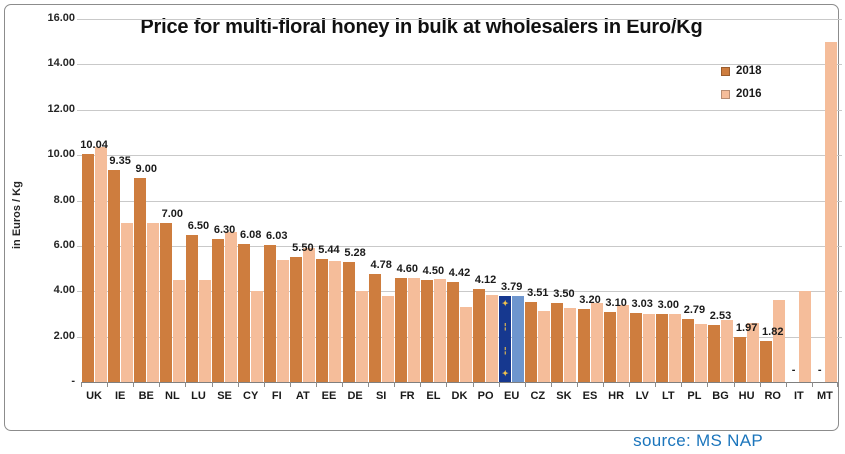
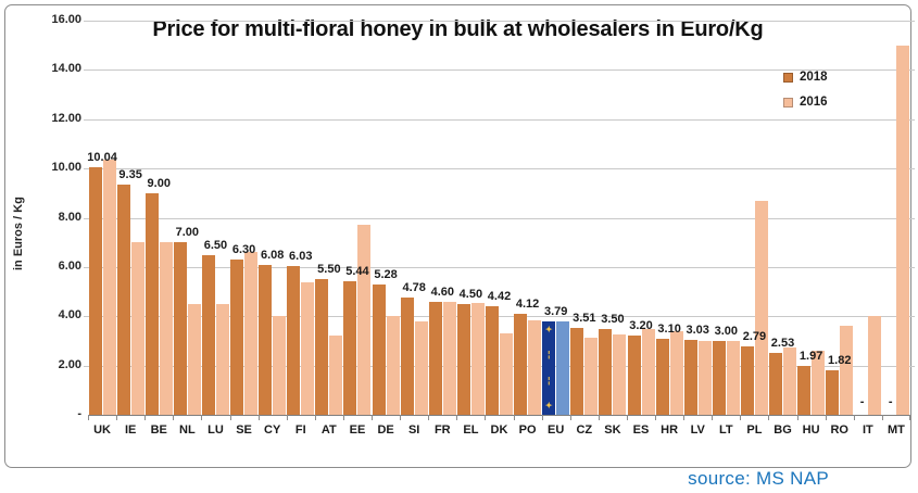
2016/AT: 5.9 -> 3.2
2016/EE: 5.3 -> 7.7
2016/PL: 2.5 -> 8.7
